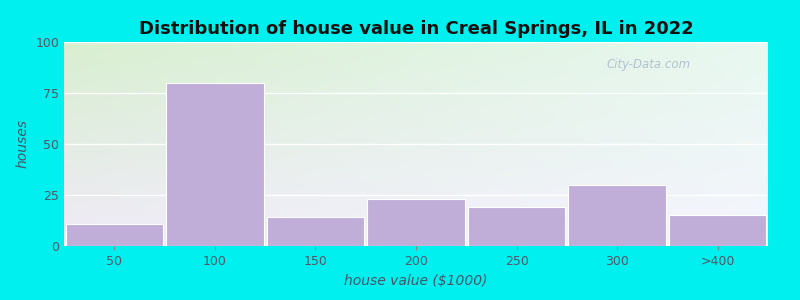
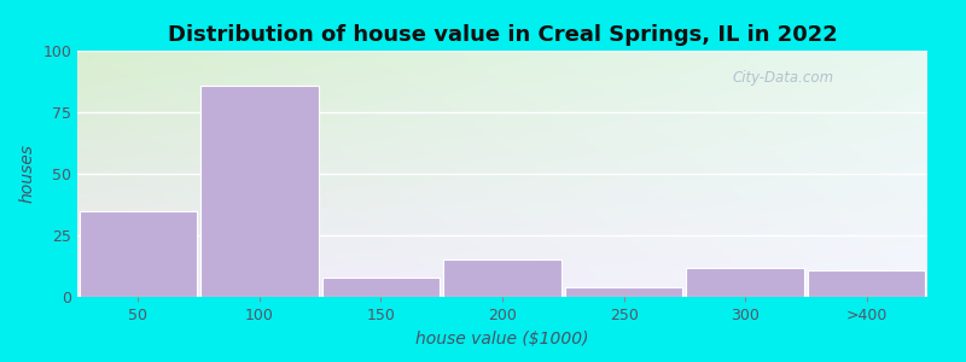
50: 11 -> 35
100: 80 -> 86
150: 14 -> 8
200: 23 -> 15
250: 19 -> 4
300: 30 -> 12
>400: 15 -> 11
